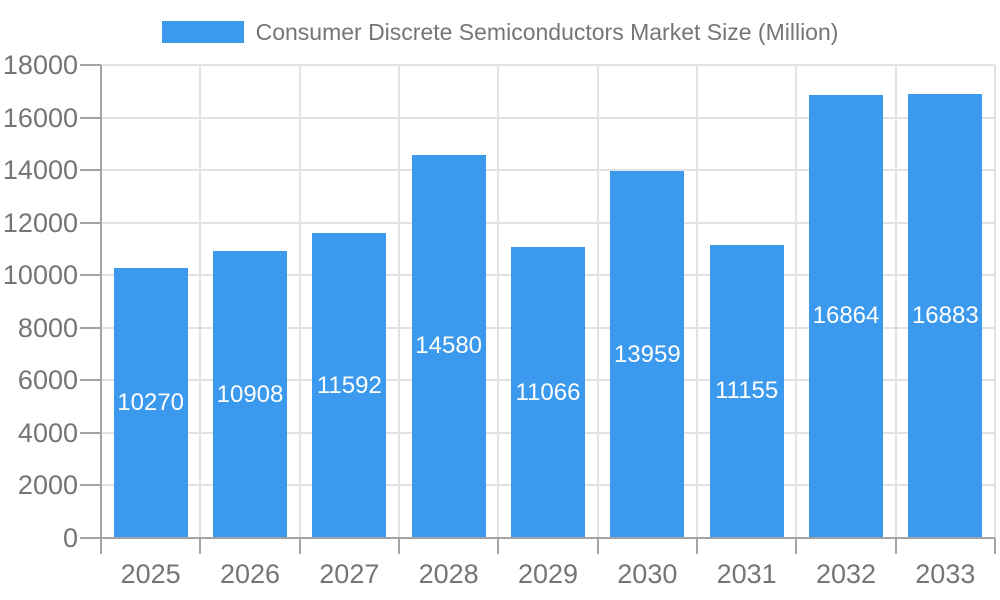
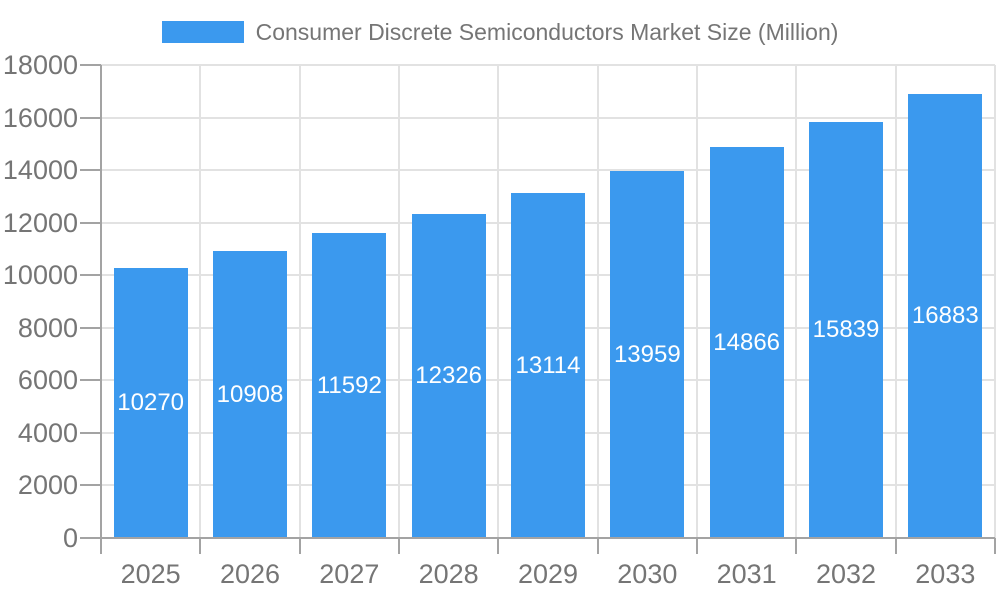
2028: 14580 -> 12326
2029: 11066 -> 13114
2031: 11155 -> 14866
2032: 16864 -> 15839
